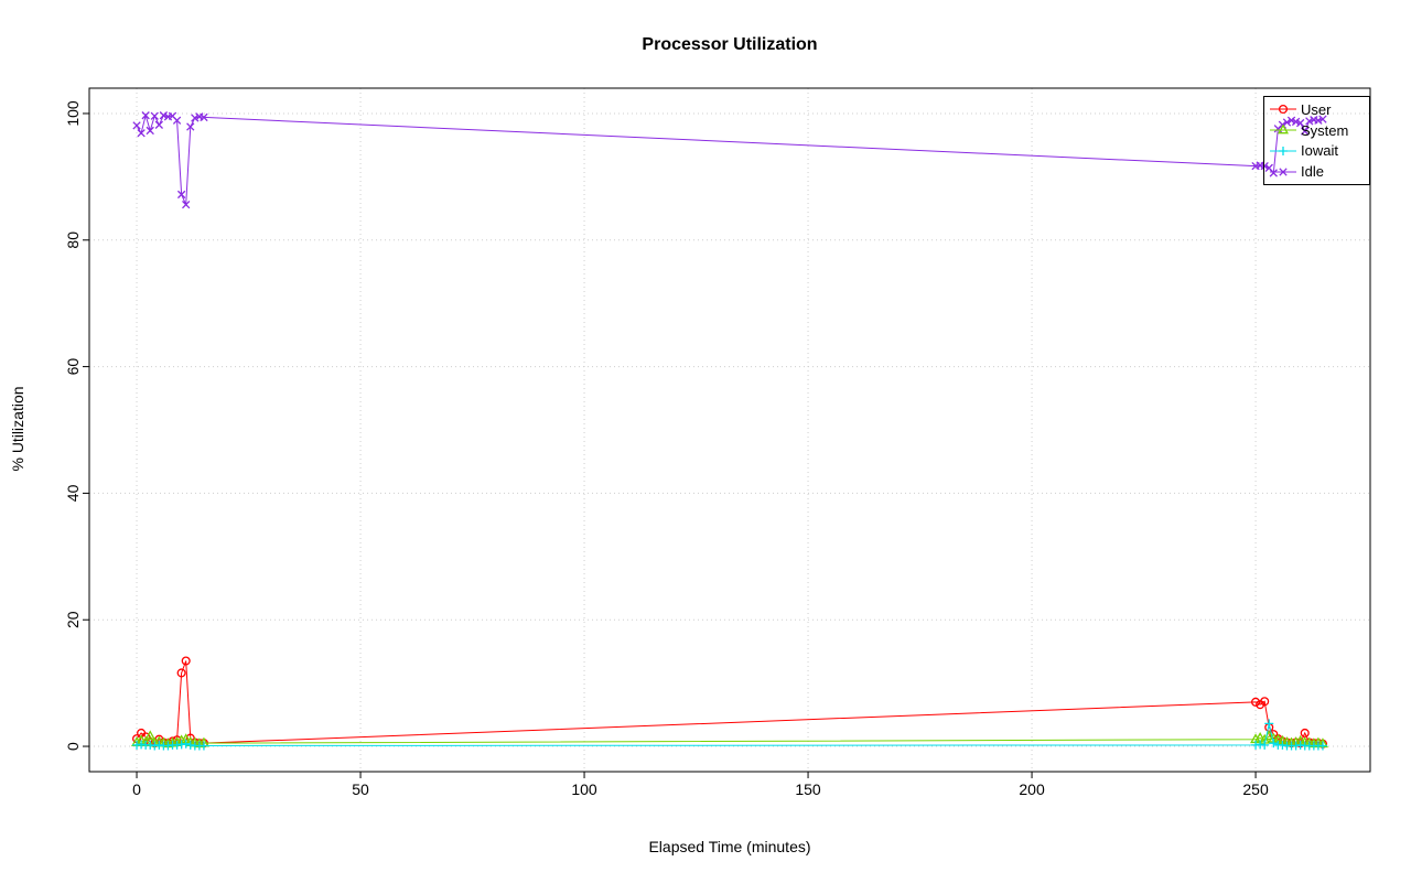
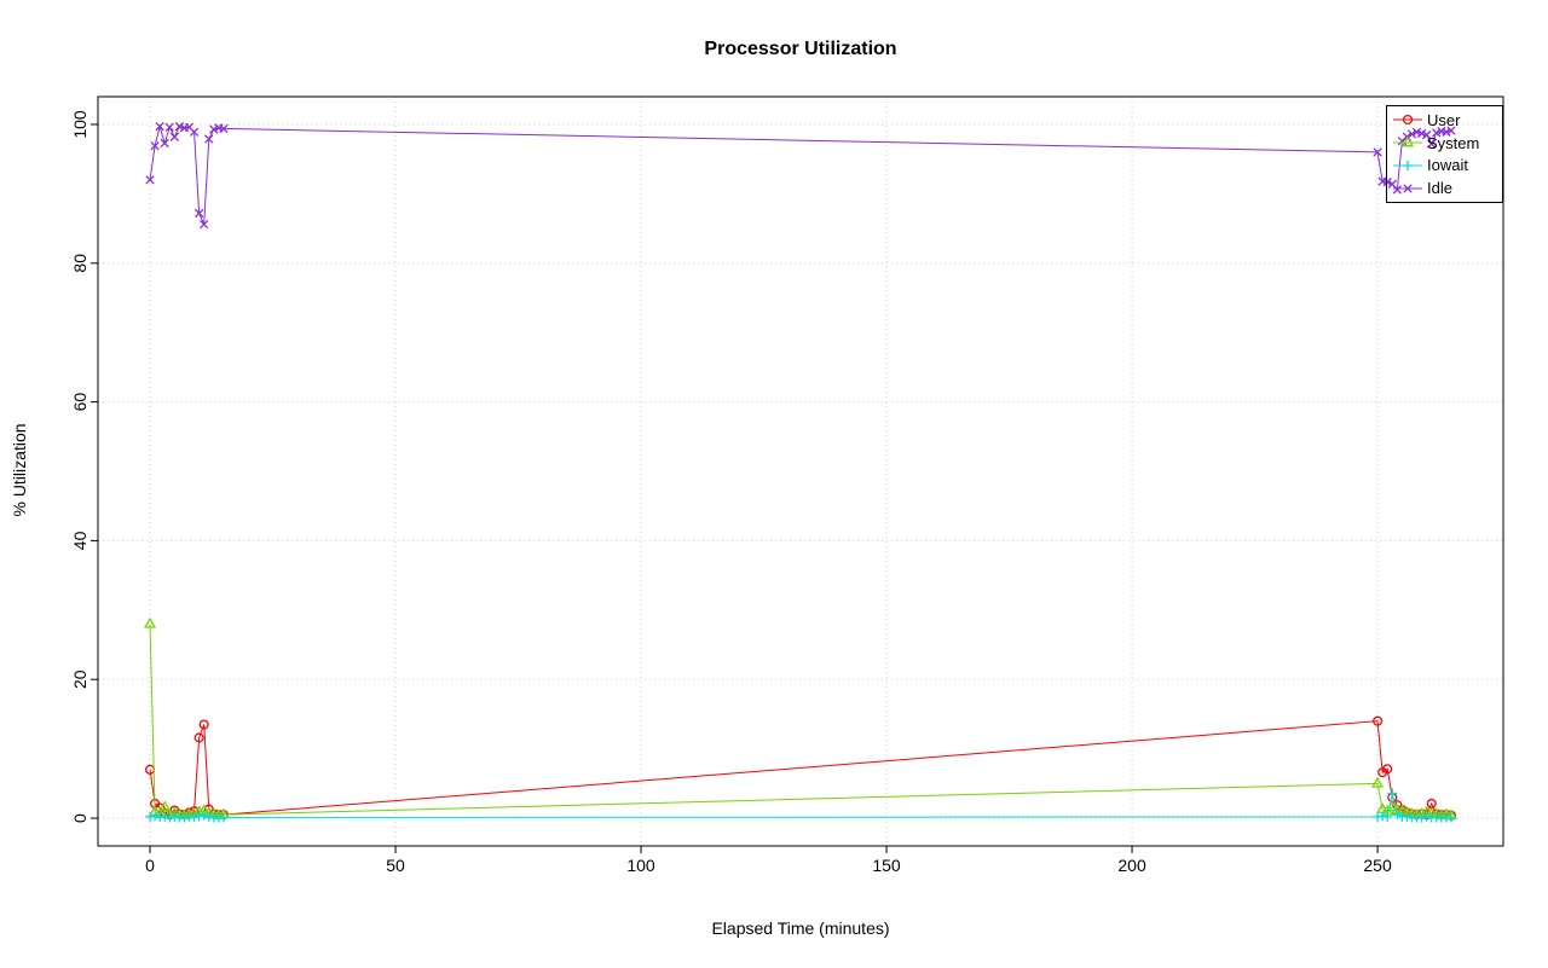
User/0: 1 -> 7
System/0: 1 -> 28
Idle/0: 98 -> 92
User/250: 7 -> 14
System/250: 1 -> 5
Idle/250: 92 -> 96
